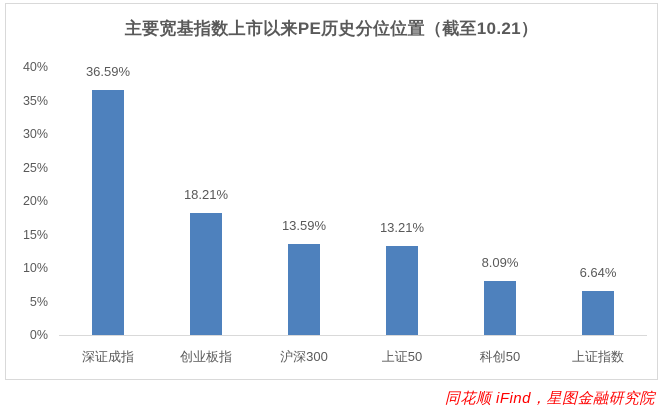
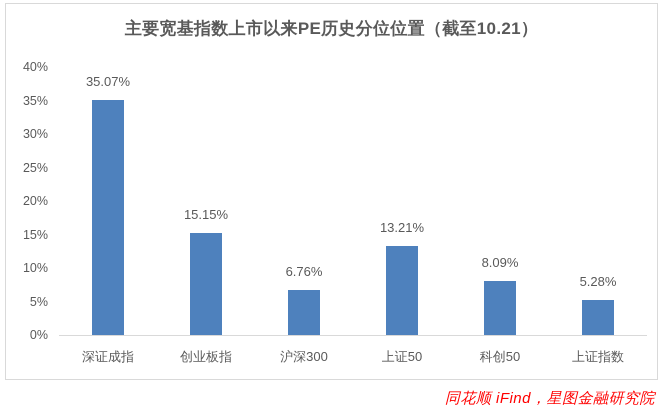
深证成指: 36.59% -> 35.07%
创业板指: 18.21% -> 15.15%
沪深300: 13.59% -> 6.76%
上证指数: 6.64% -> 5.28%
